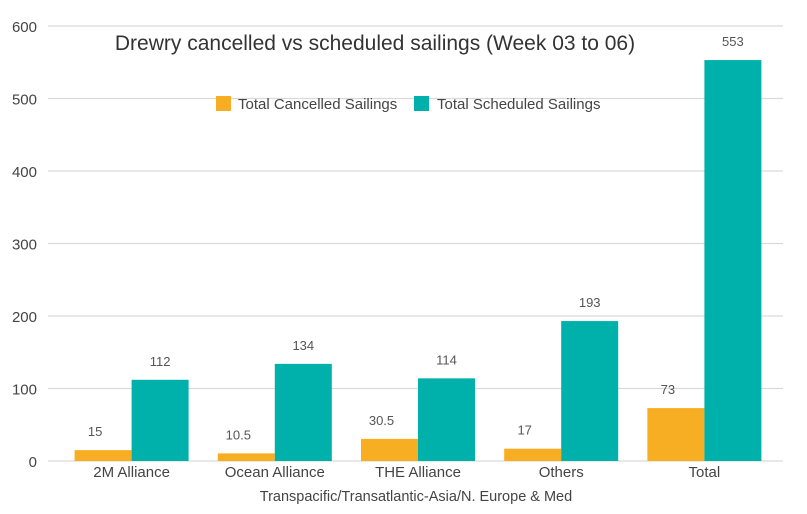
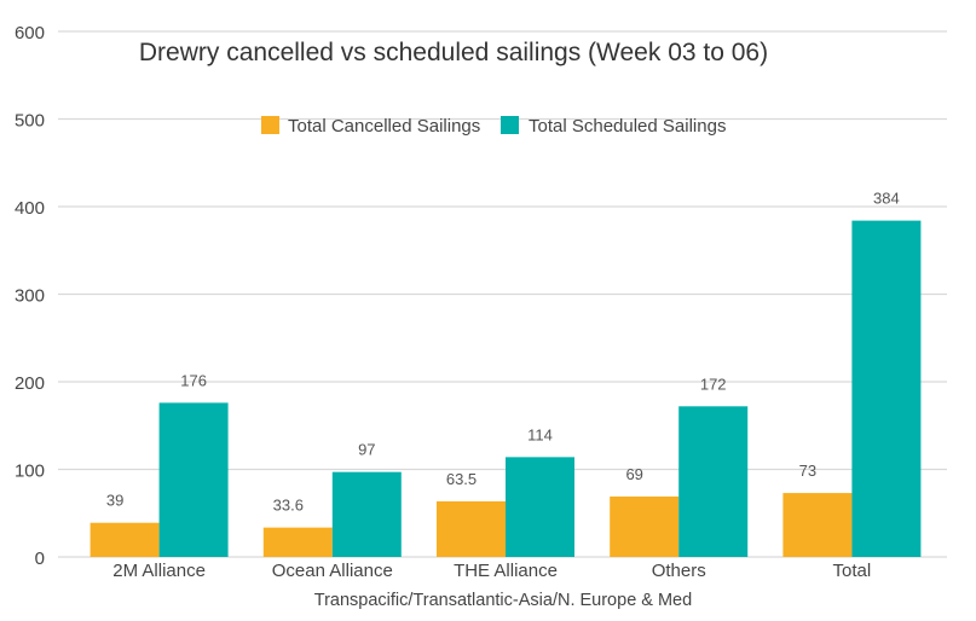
Total Cancelled Sailings/2M Alliance: 15 -> 39
Total Scheduled Sailings/2M Alliance: 112 -> 176
Total Cancelled Sailings/Ocean Alliance: 10.5 -> 33.6
Total Scheduled Sailings/Ocean Alliance: 134 -> 97
Total Cancelled Sailings/THE Alliance: 30.5 -> 63.5
Total Cancelled Sailings/Others: 17 -> 69
Total Scheduled Sailings/Others: 193 -> 172
Total Scheduled Sailings/Total: 553 -> 384
